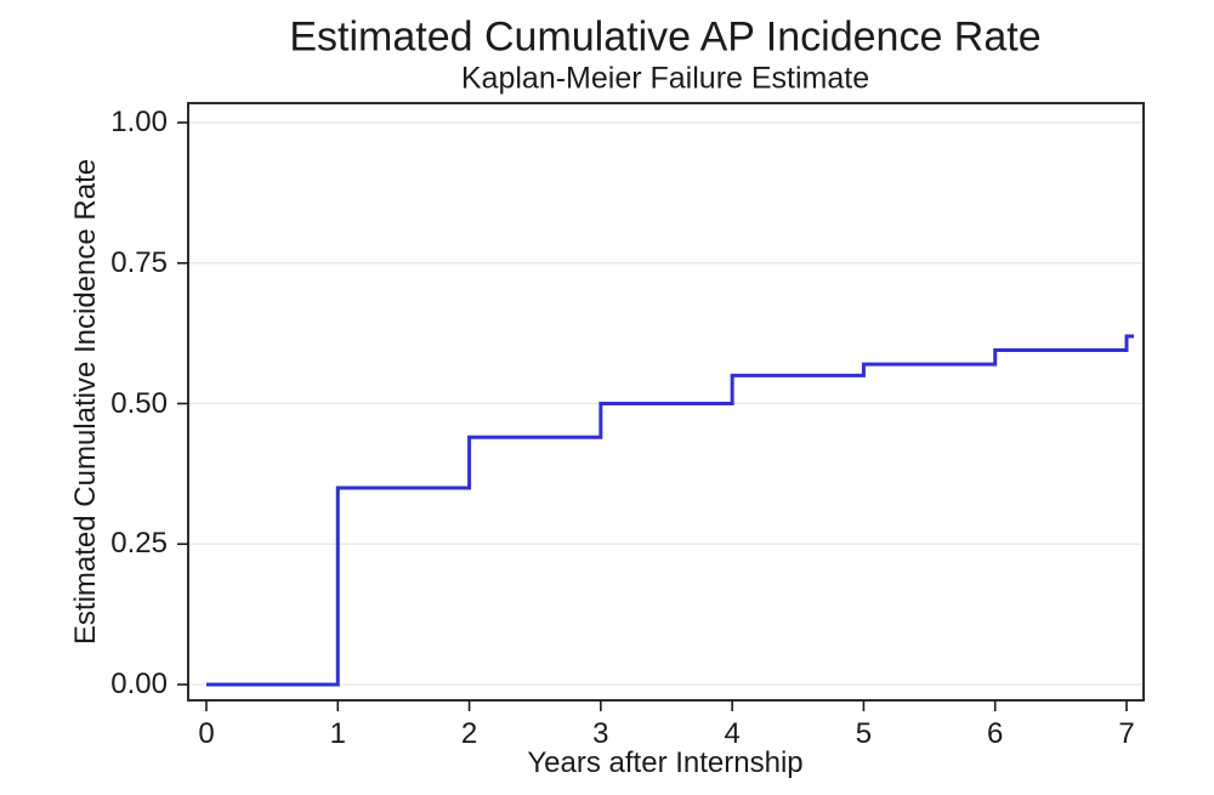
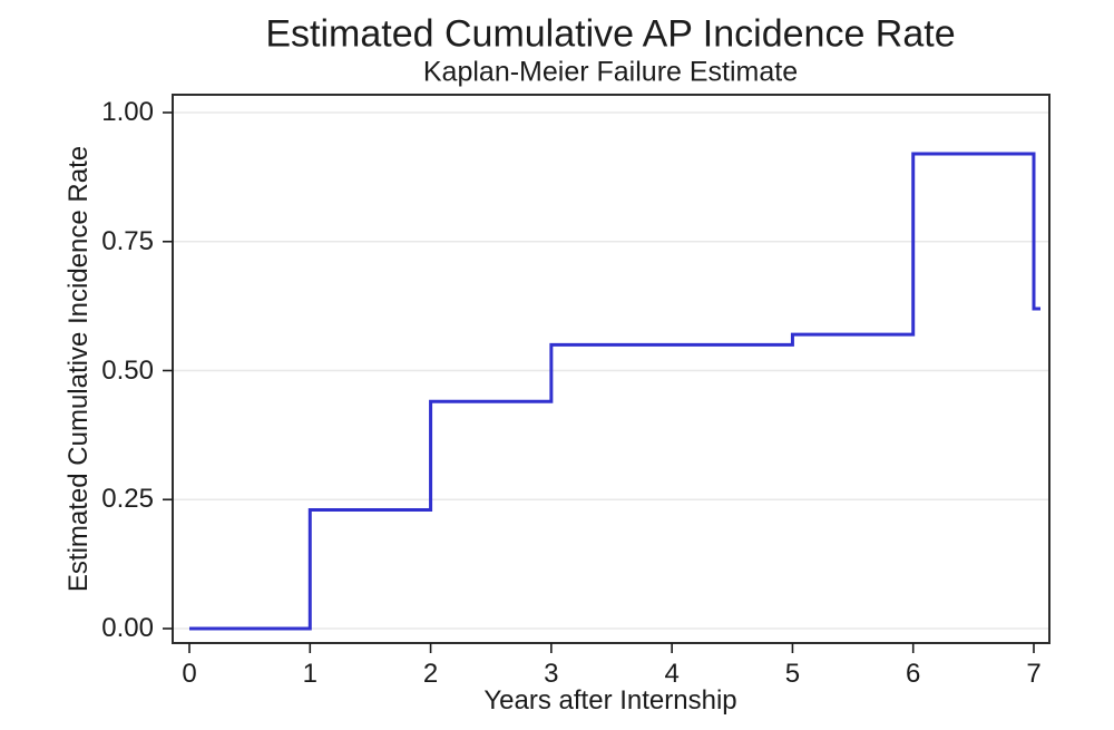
1: 0.35 -> 0.23
3: 0.50 -> 0.55
6: 0.59 -> 0.92
